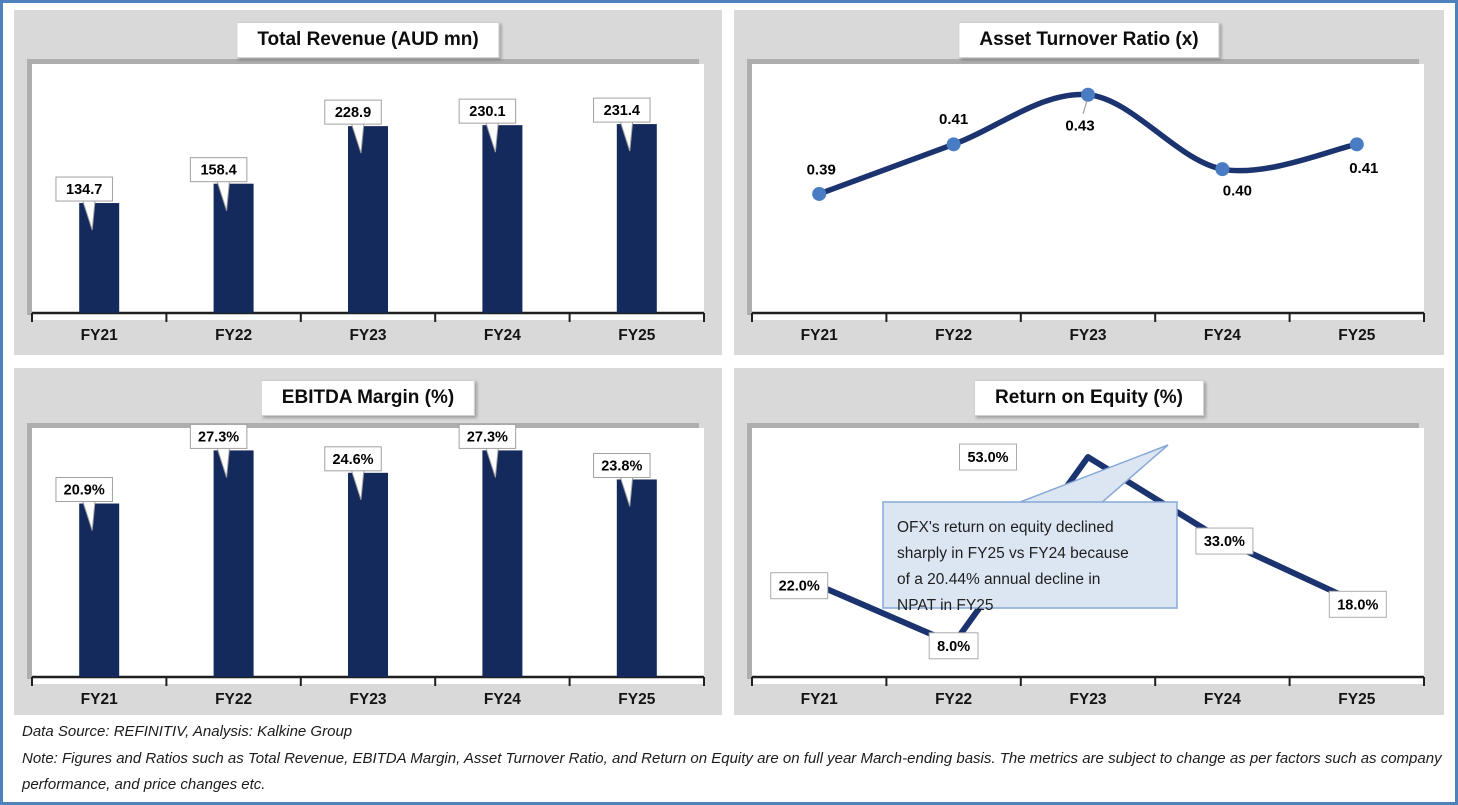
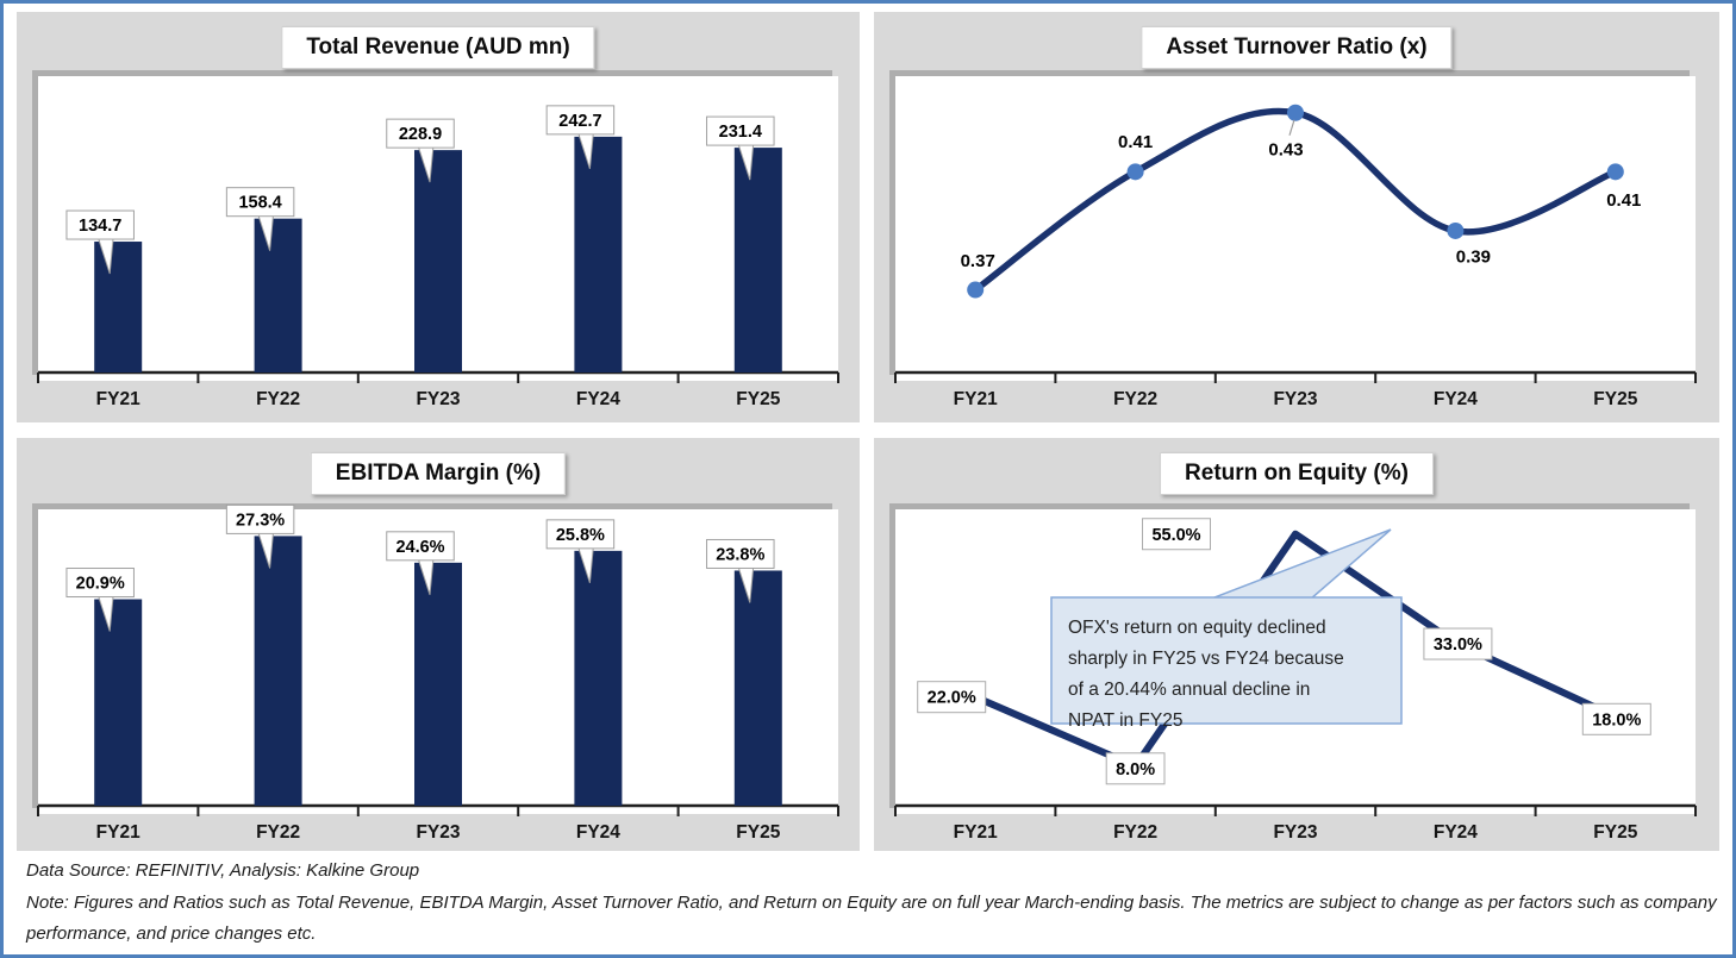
Total Revenue (AUD mn)/FY24: 230.1 -> 242.7
Asset Turnover Ratio (x)/FY21: 0.39 -> 0.37
Asset Turnover Ratio (x)/FY24: 0.40 -> 0.39
EBITDA Margin (%)/FY24: 27.3% -> 25.8%
Return on Equity (%)/FY23: 53.0% -> 55.0%
